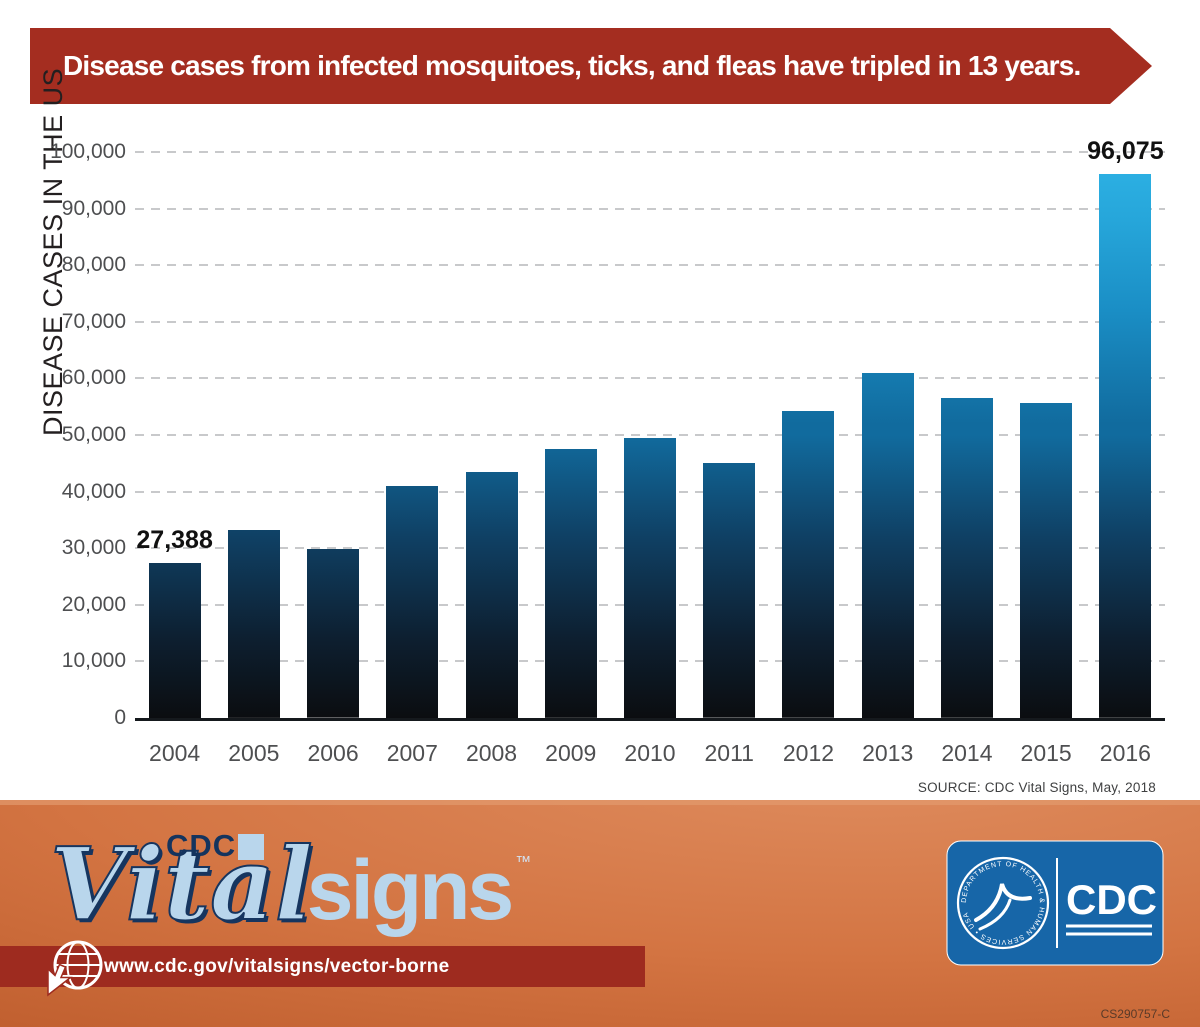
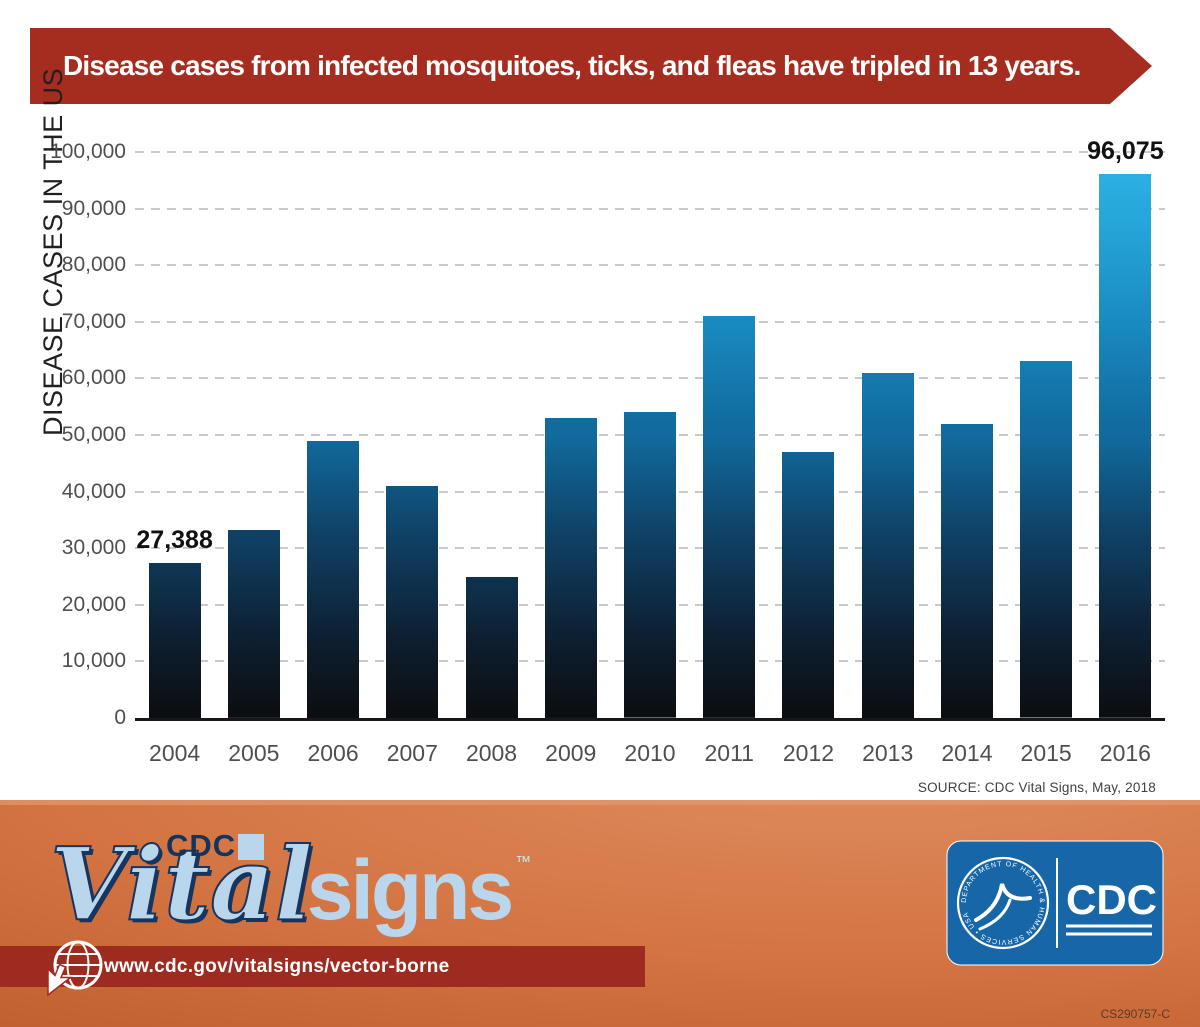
2006: 30000 -> 49000
2008: 44000 -> 25000
2009: 48000 -> 53000
2010: 50000 -> 54000
2011: 45000 -> 71000
2012: 54000 -> 47000
2014: 56000 -> 52000
2015: 56000 -> 63000
